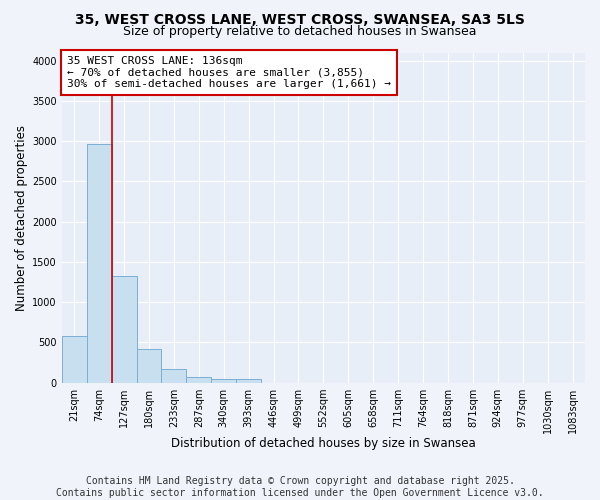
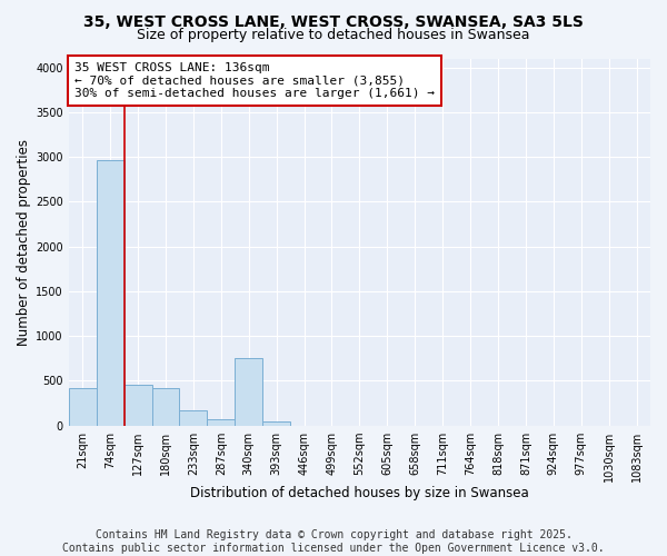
21sqm: 580 -> 420
127sqm: 1330 -> 460
340sqm: 40 -> 760
